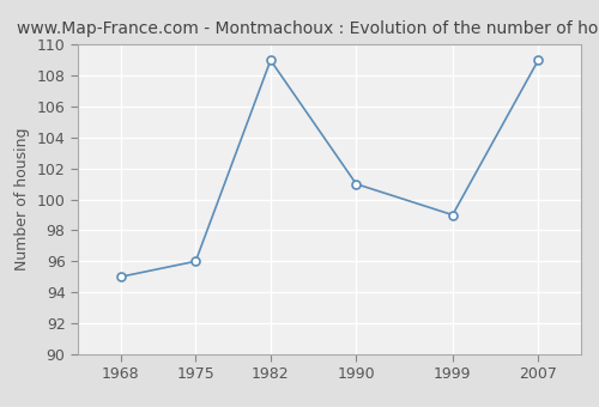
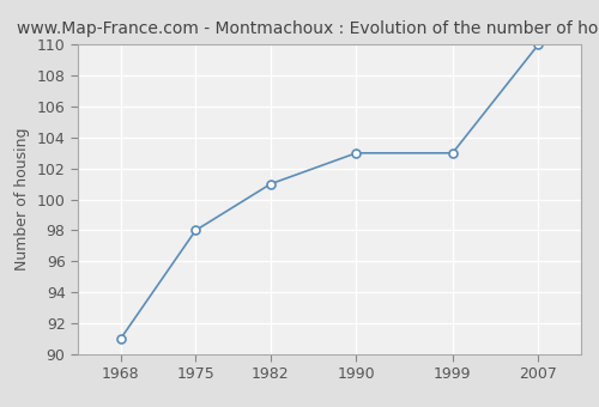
1968: 95 -> 91
1975: 96 -> 98
1982: 109 -> 101
1990: 101 -> 103
1999: 99 -> 103
2007: 109 -> 110
